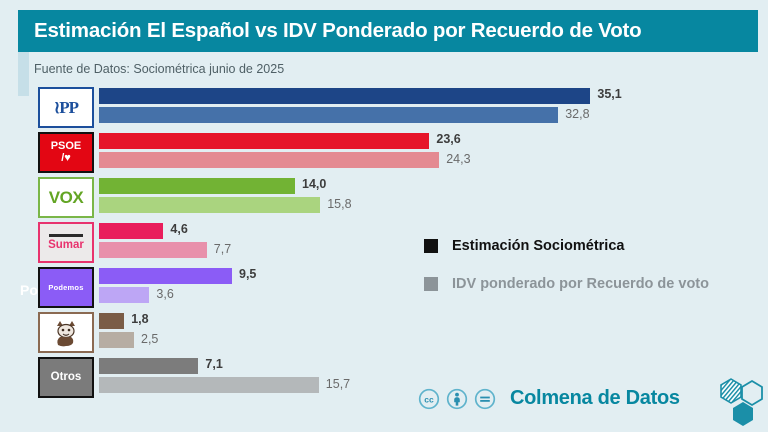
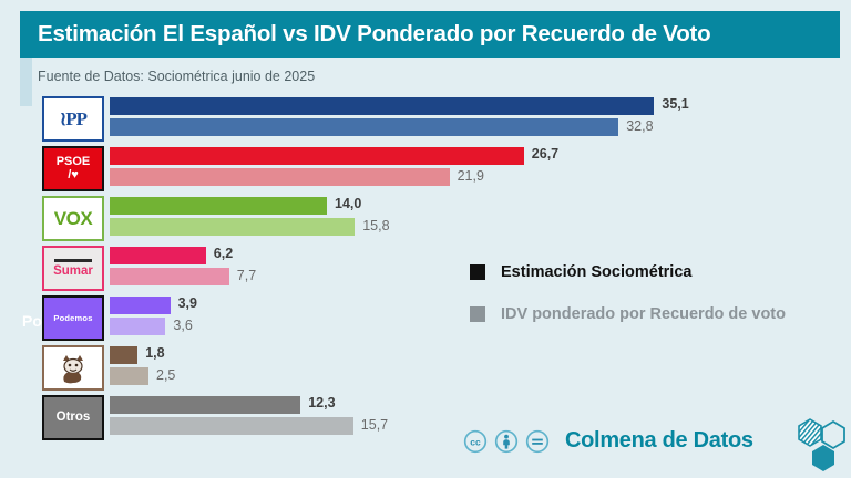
Estimación Sociométrica/PSOE: 23,6 -> 26,7
IDV ponderado por Recuerdo de voto/PSOE: 24,3 -> 21,9
Estimación Sociométrica/Sumar: 4,6 -> 6,2
Estimación Sociométrica/Podemos: 9,5 -> 3,9
Estimación Sociométrica/Otros: 7,1 -> 12,3
